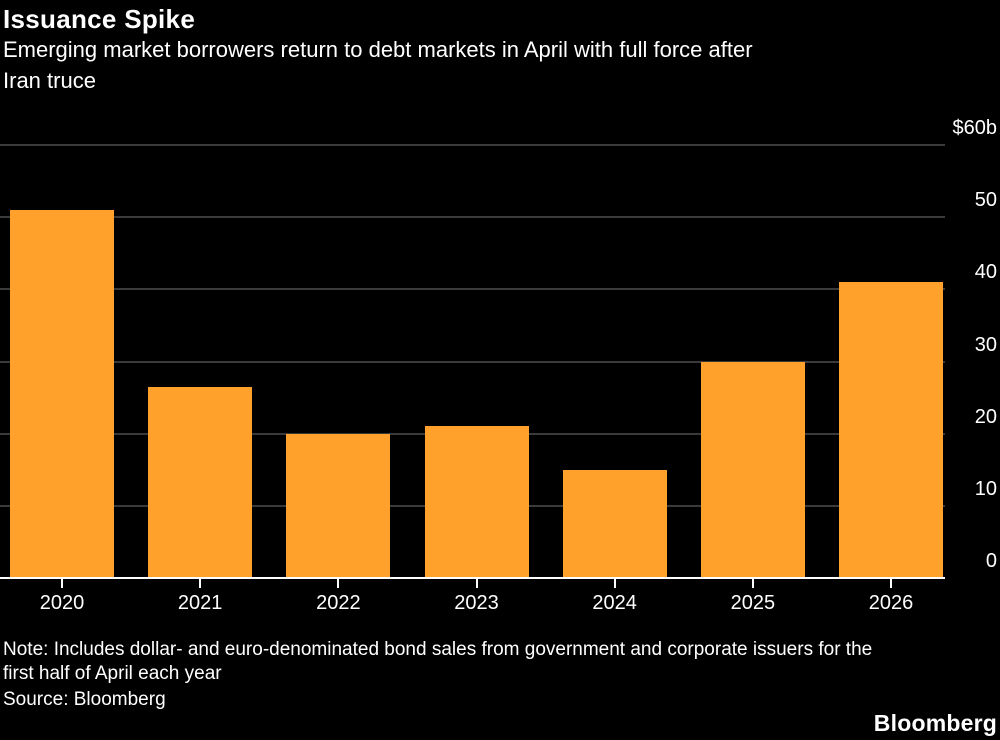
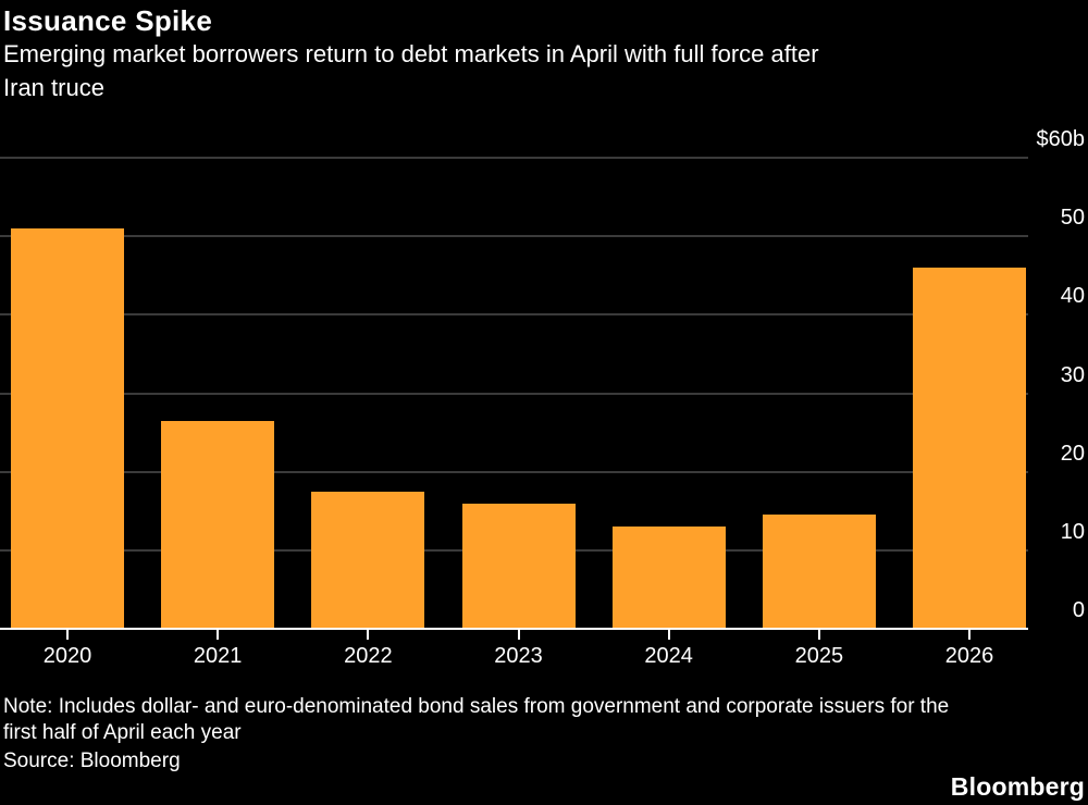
2022: $20b -> $18b
2023: $21b -> $16b
2024: $15b -> $13b
2025: $30b -> $14b
2026: $41b -> $46b
